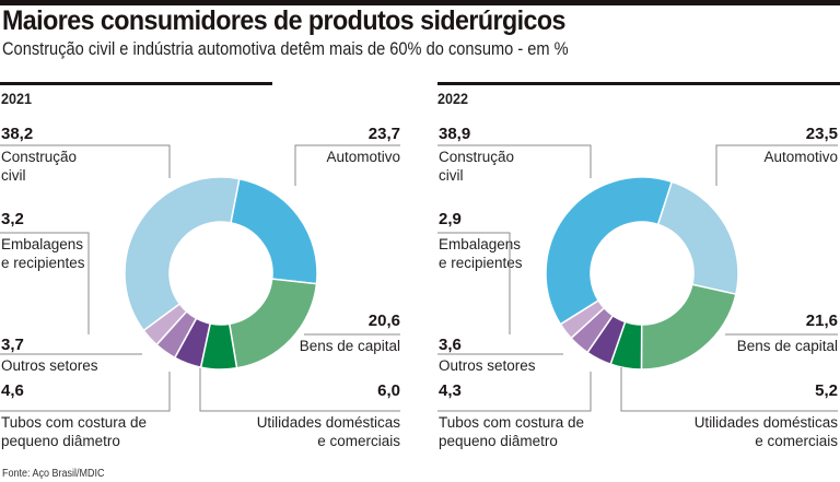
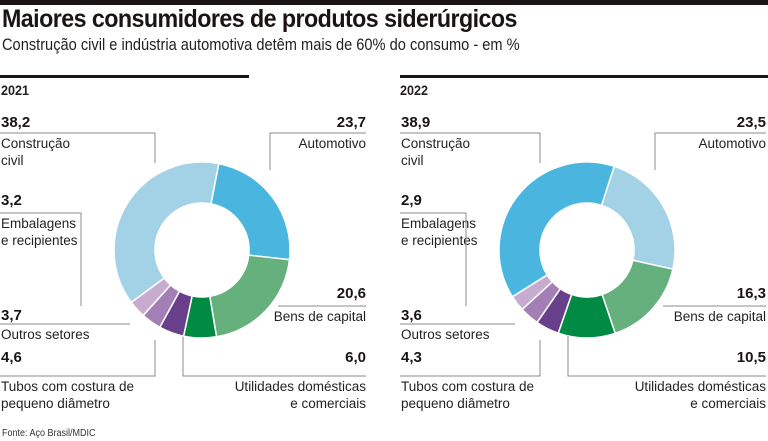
2022/Bens de capital: 21,6 -> 16,3
2022/Utilidades domésticas e comerciais: 5,2 -> 10,5
